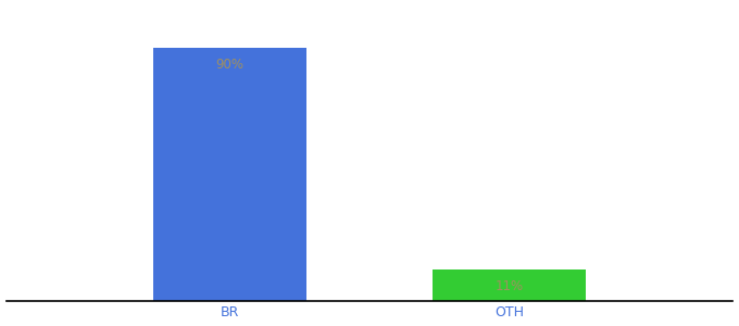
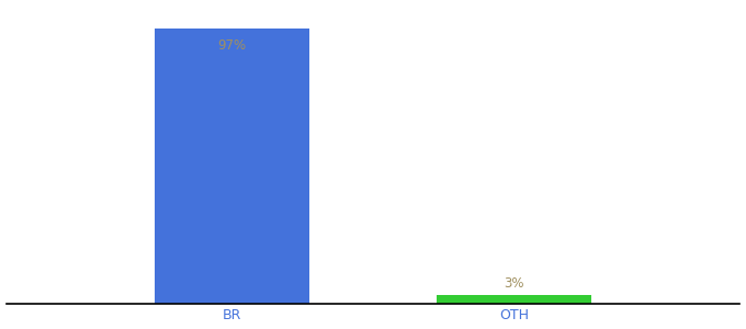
BR: 90% -> 97%
OTH: 11% -> 3%
